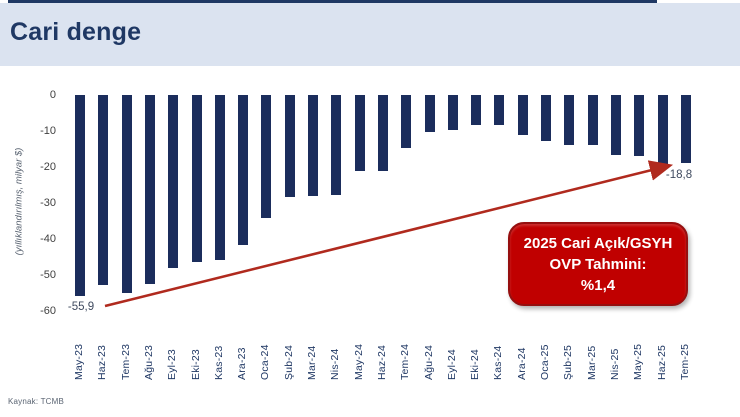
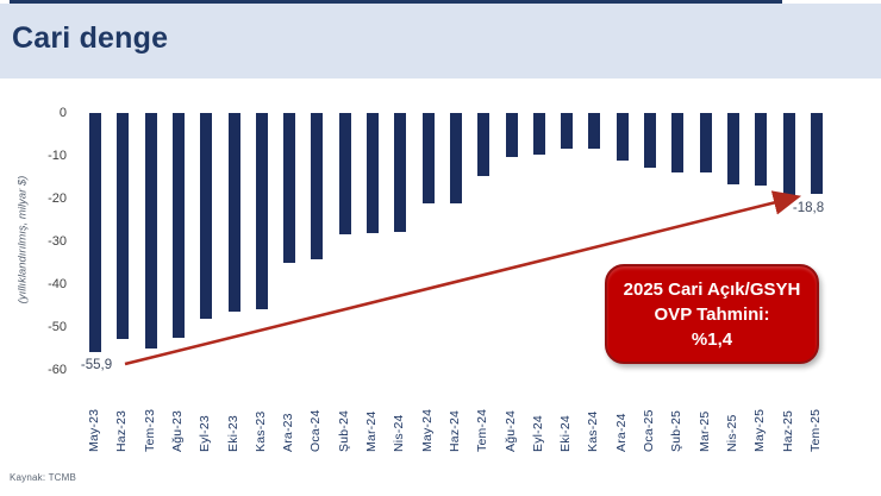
Ara-23: -42 -> -35
